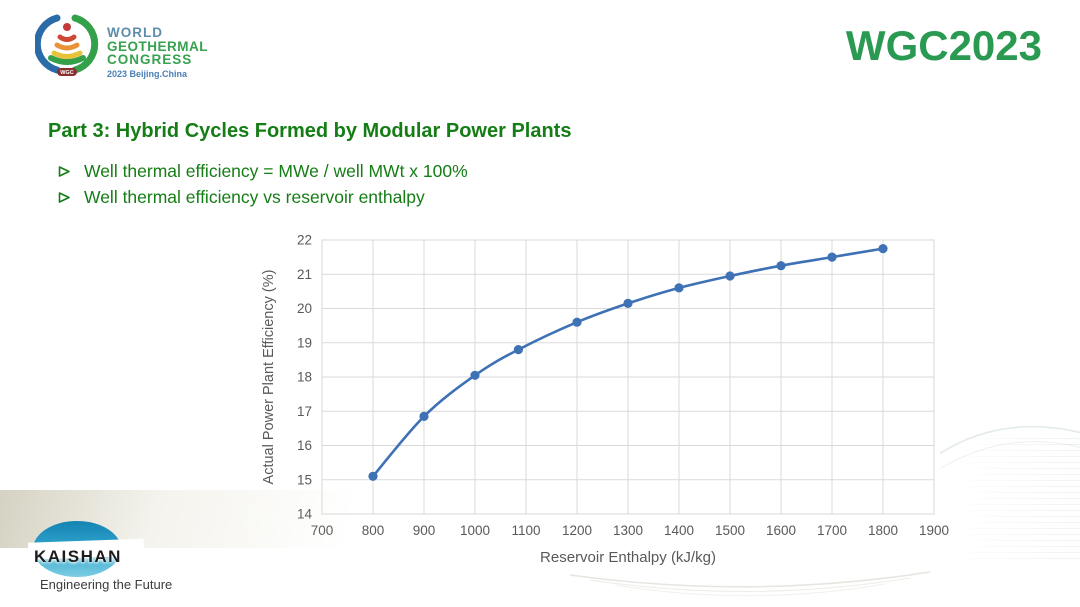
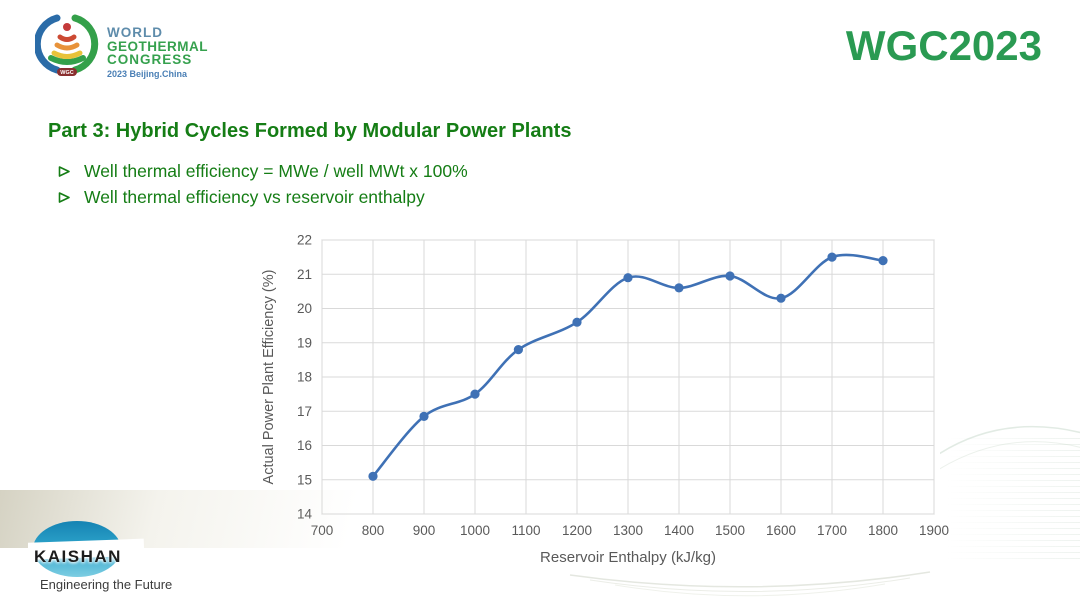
1000: 18.1 -> 17.5
1300: 20.1 -> 20.9
1600: 21.2 -> 20.3
1800: 21.8 -> 21.4
